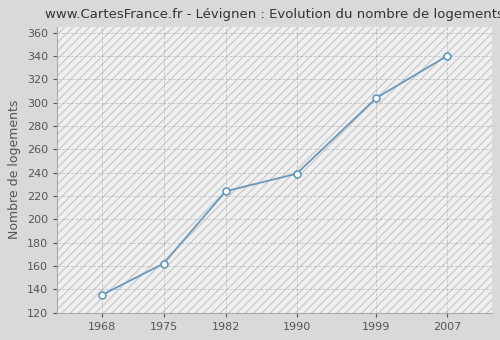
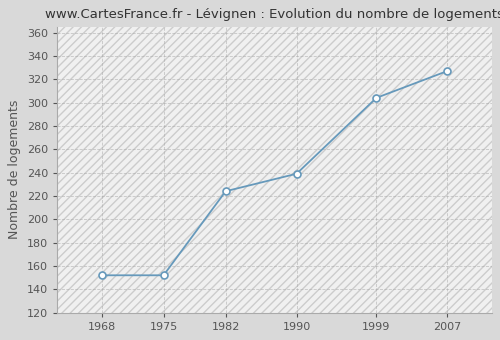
1968: 135 -> 152
1975: 162 -> 152
2007: 340 -> 327
